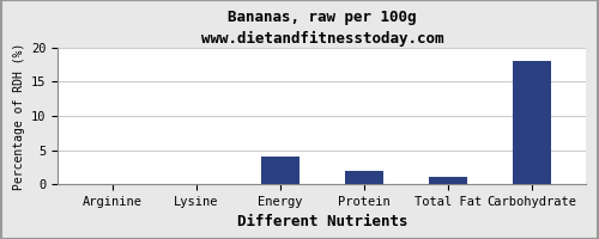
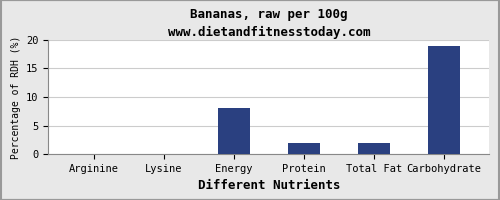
Energy: 4 -> 8
Total Fat: 1 -> 2
Carbohydrate: 18 -> 19
